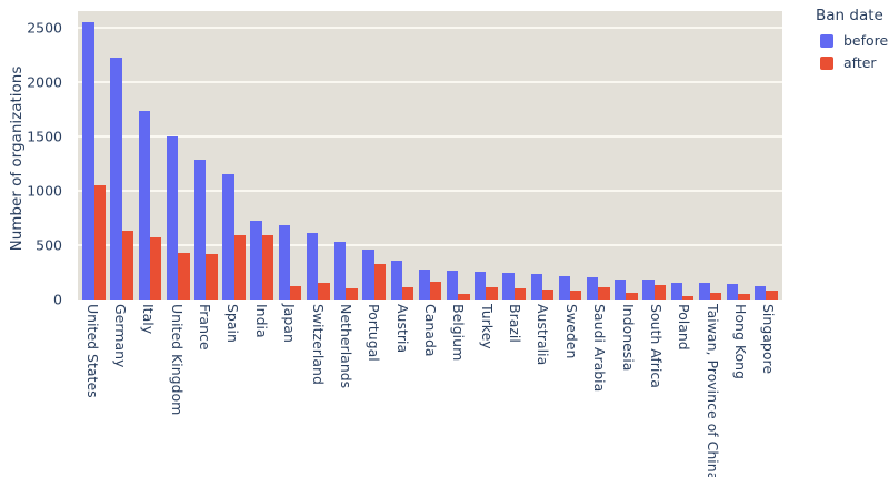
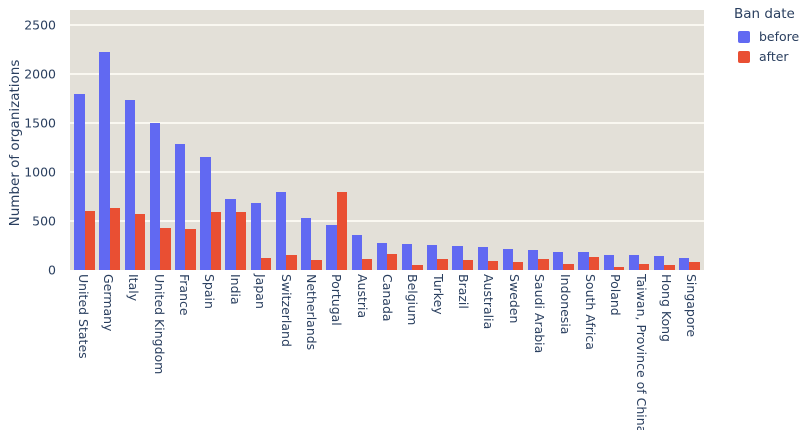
before/United States: 2600 -> 1800
after/United States: 1000 -> 600
before/Switzerland: 600 -> 800
after/Portugal: 300 -> 800
